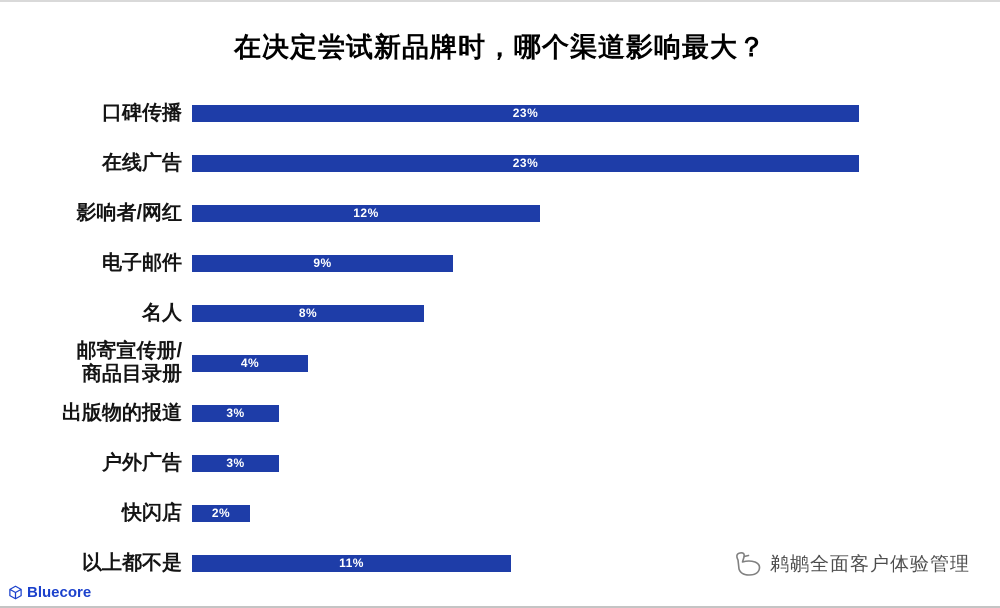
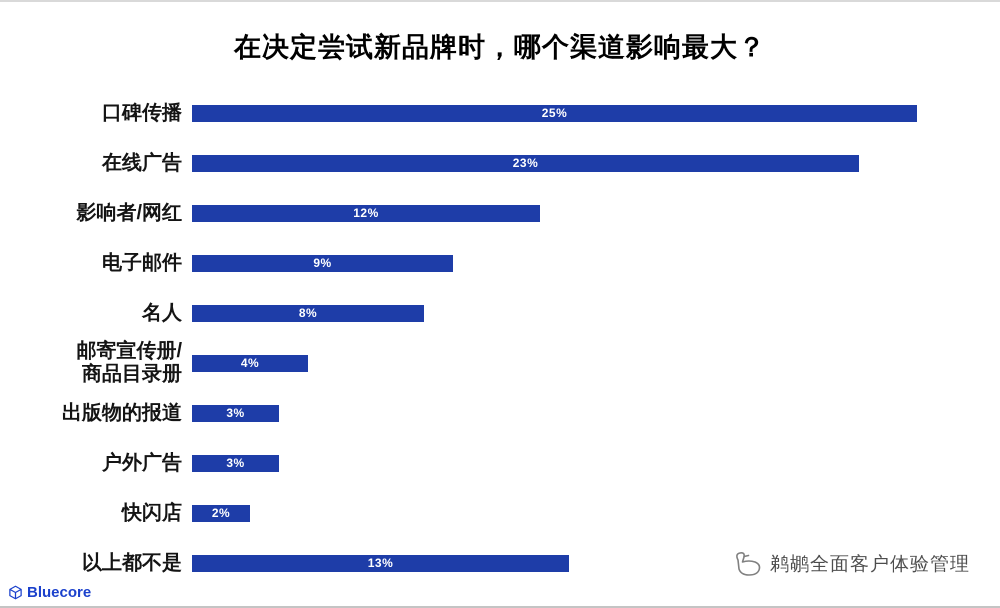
口碑传播: 23% -> 25%
以上都不是: 11% -> 13%
